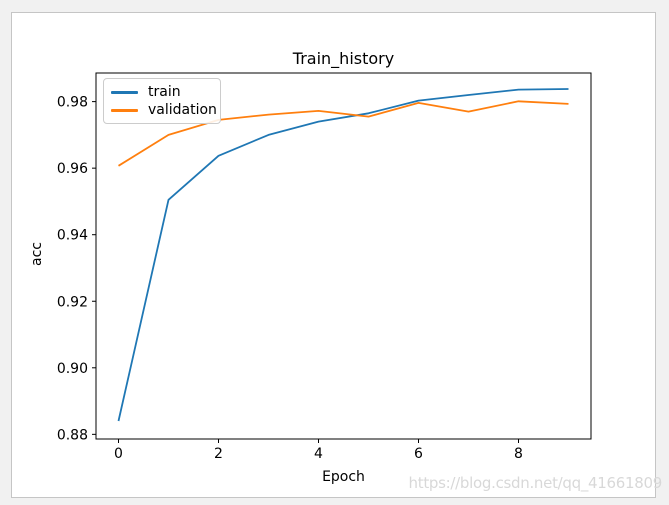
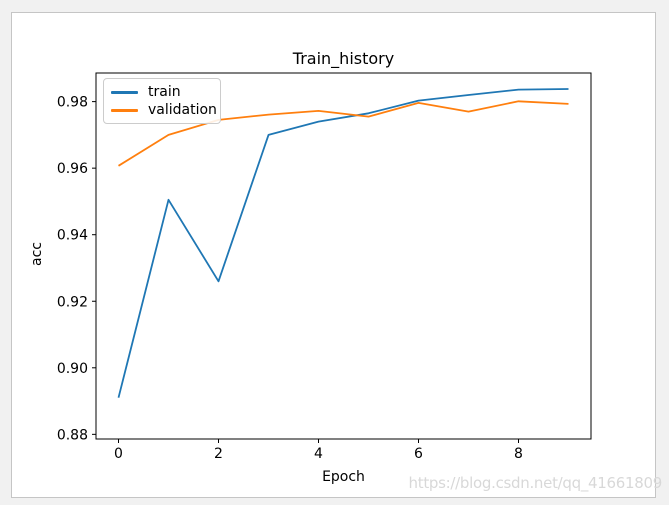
train/0: 0.884 -> 0.891
train/2: 0.964 -> 0.926
